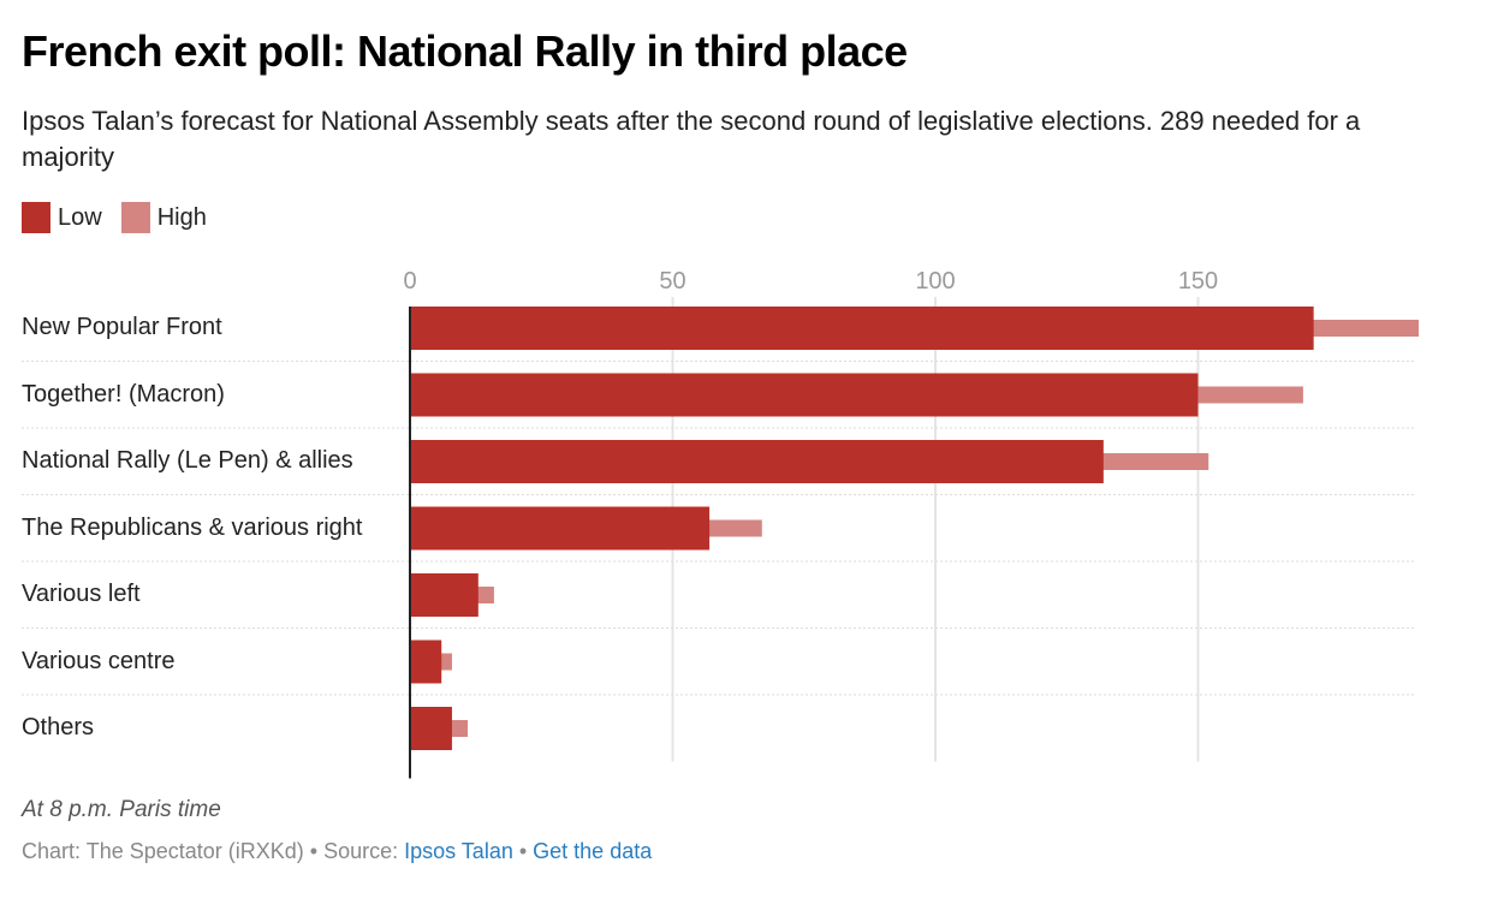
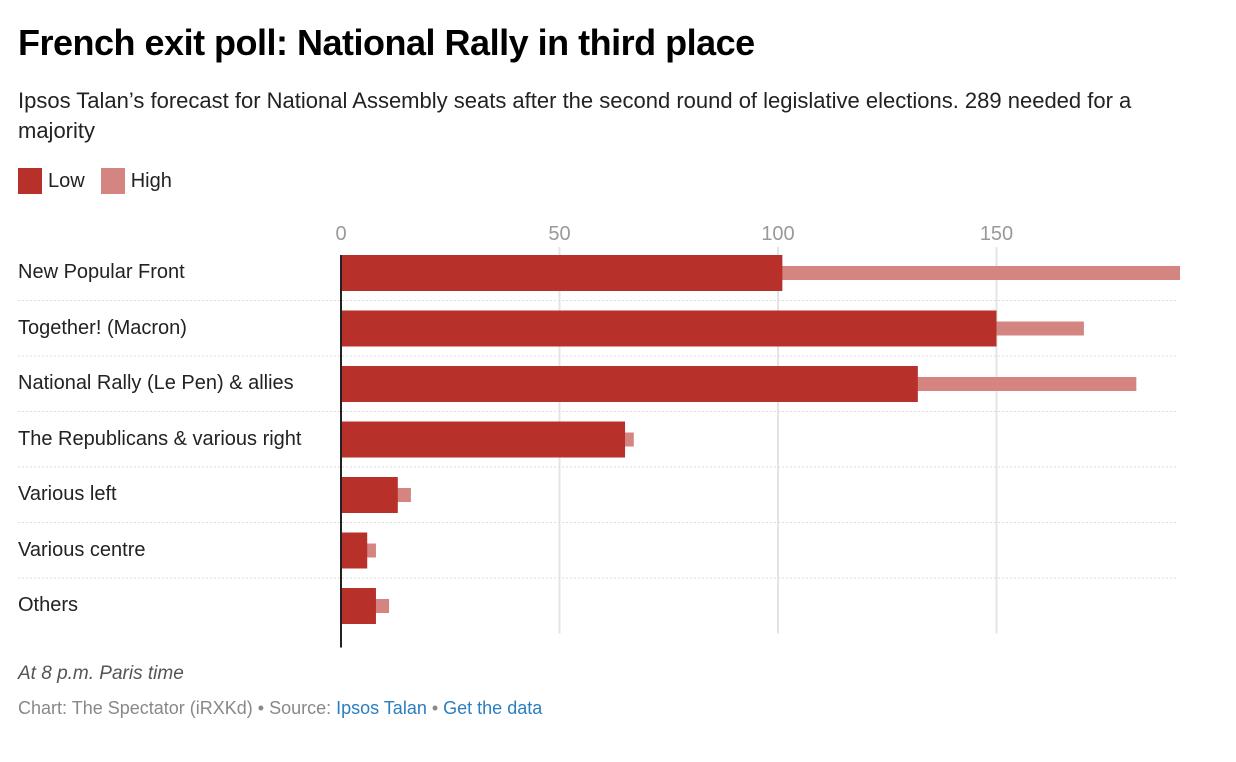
Low/New Popular Front: 172 -> 101
High/National Rally (Le Pen) & allies: 152 -> 182
Low/The Republicans & various right: 57 -> 65
